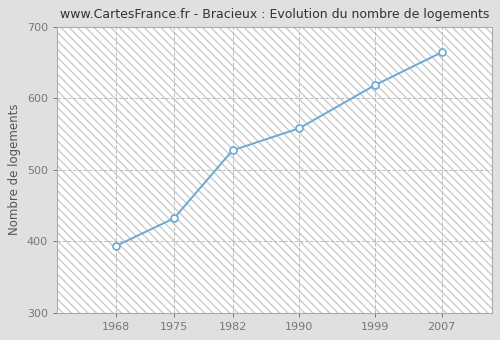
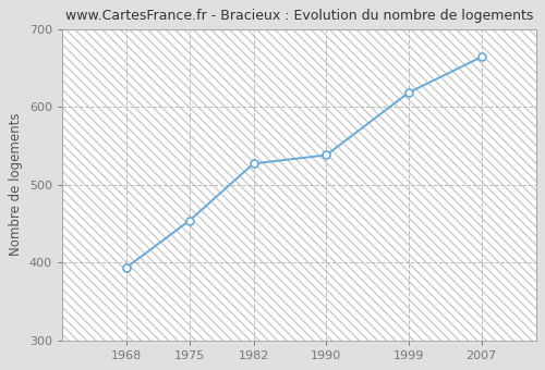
1975: 432 -> 454
1990: 558 -> 538
